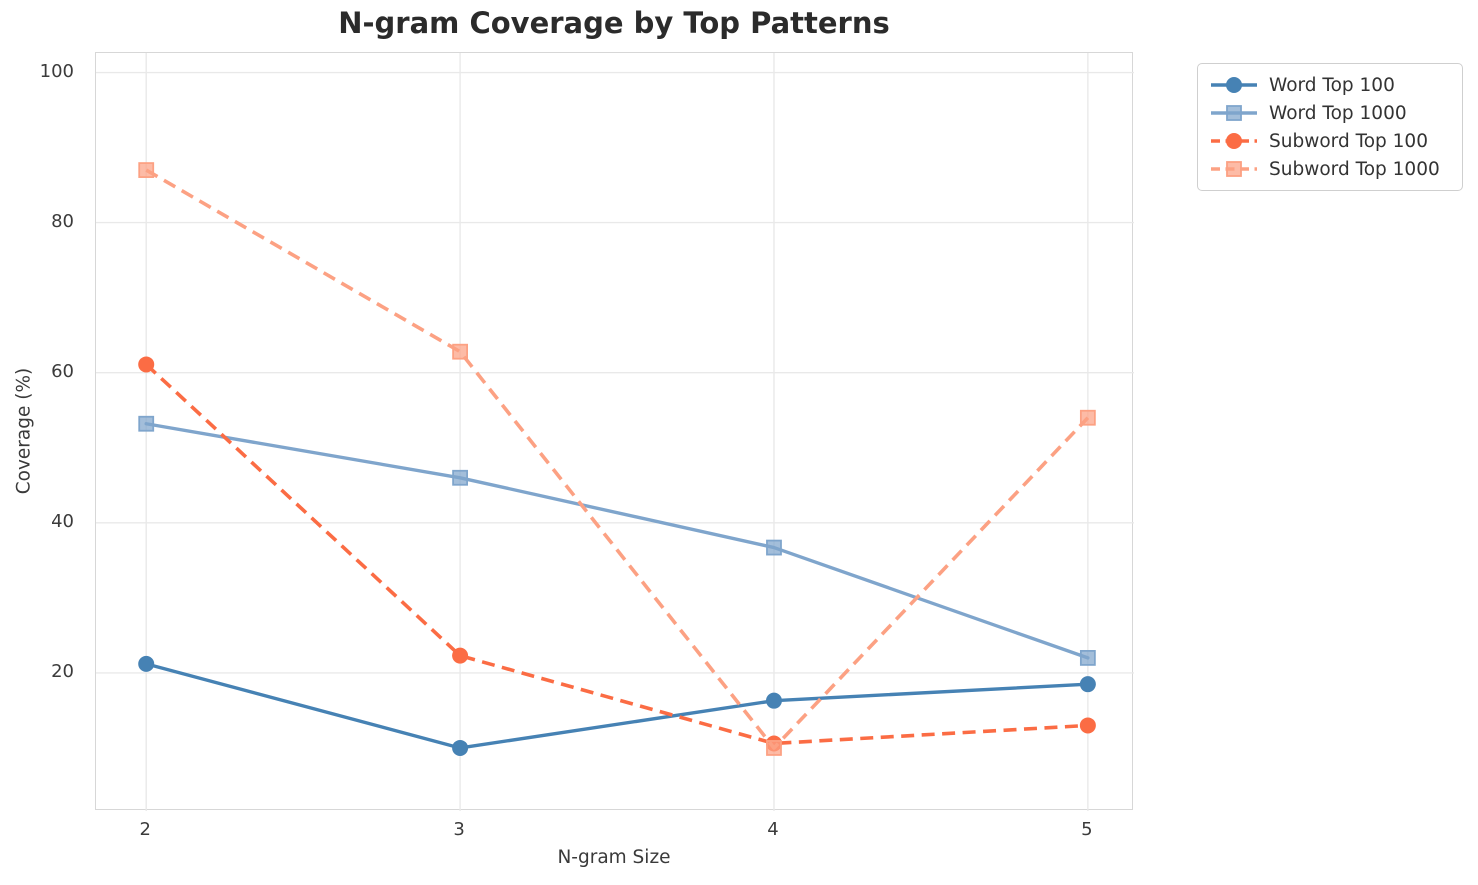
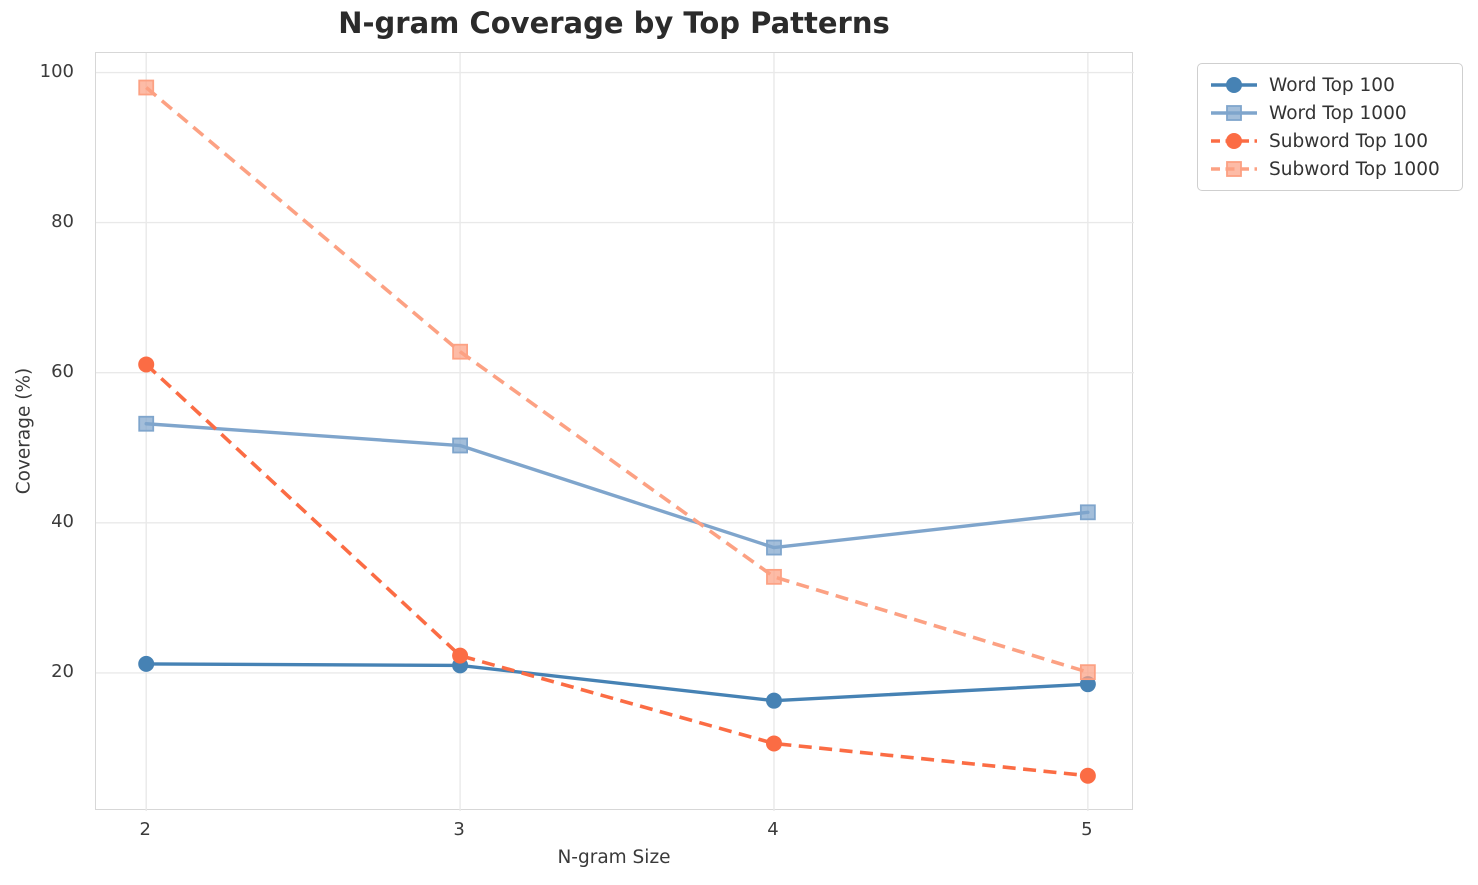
Subword Top 1000/2: 87 -> 98
Word Top 100/3: 10 -> 21
Word Top 1000/3: 46 -> 50
Subword Top 1000/4: 10 -> 33
Word Top 1000/5: 22 -> 41
Subword Top 100/5: 13 -> 6
Subword Top 1000/5: 54 -> 20
